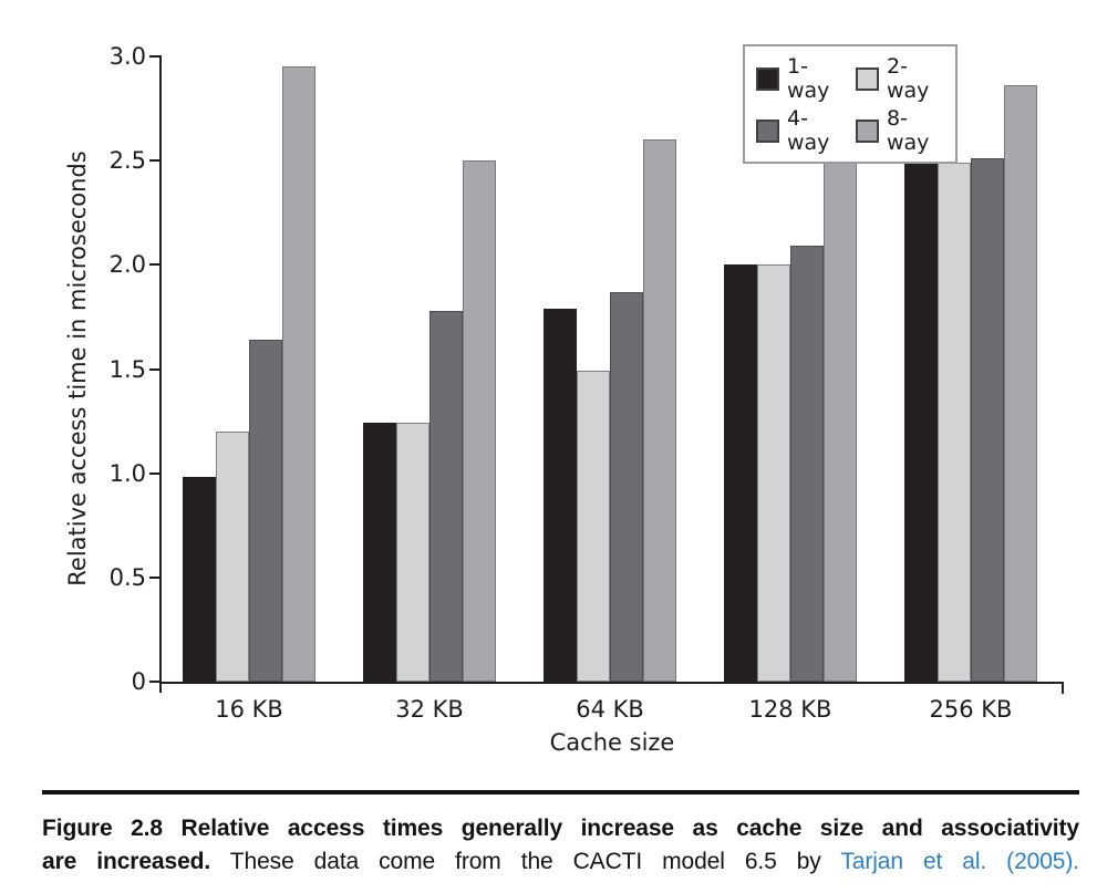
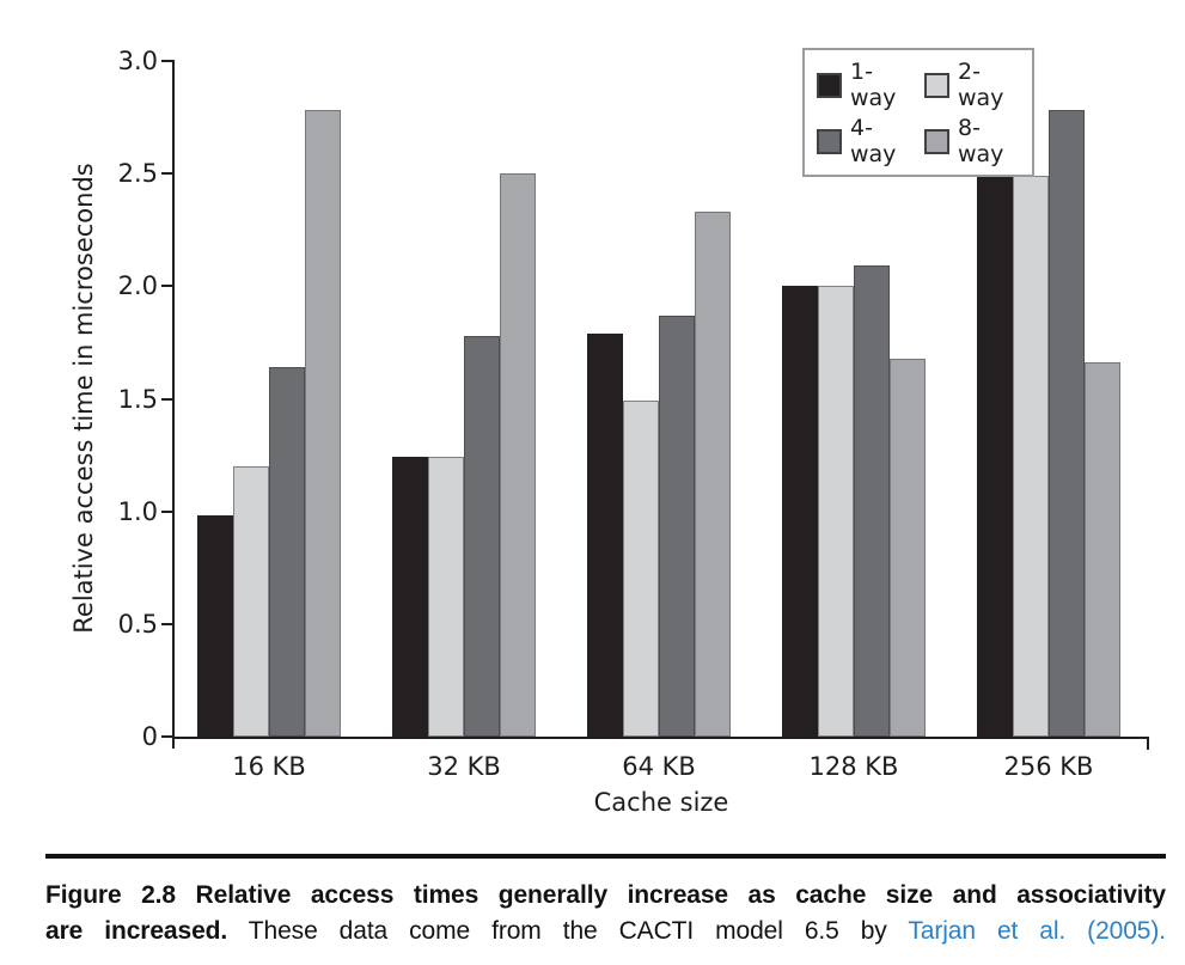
8-way/16 KB: 2.95 -> 2.78
8-way/64 KB: 2.60 -> 2.33
8-way/128 KB: 2.56 -> 1.68
4-way/256 KB: 2.51 -> 2.78
8-way/256 KB: 2.86 -> 1.66
